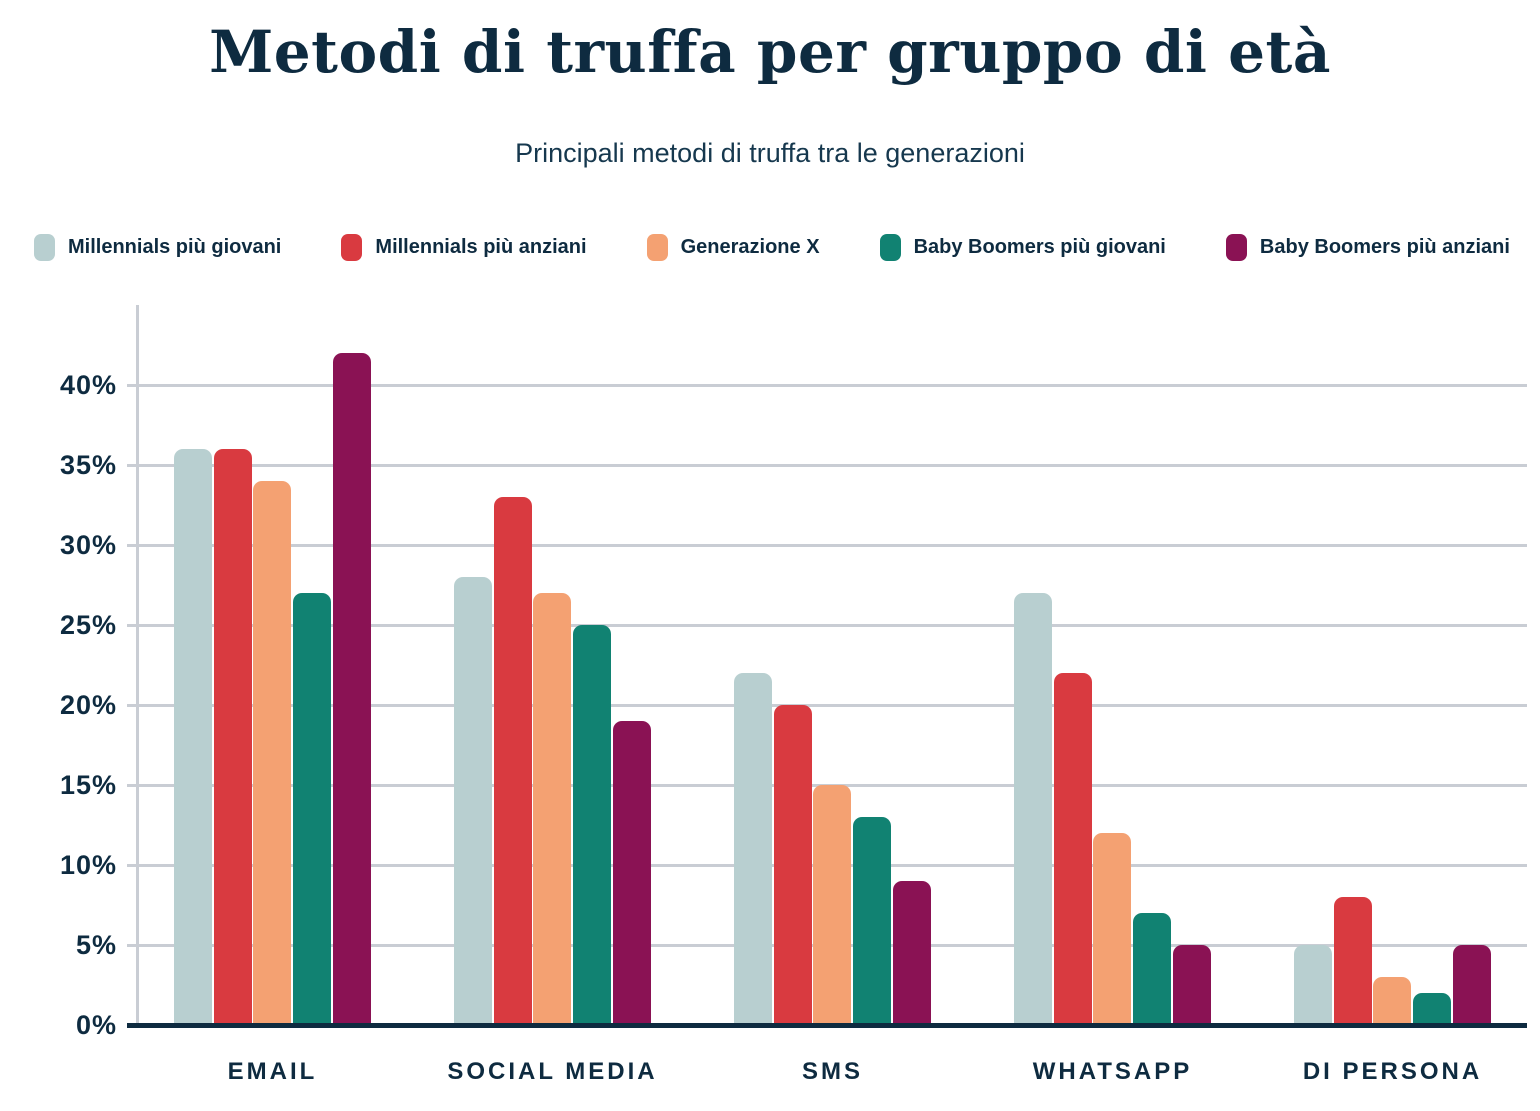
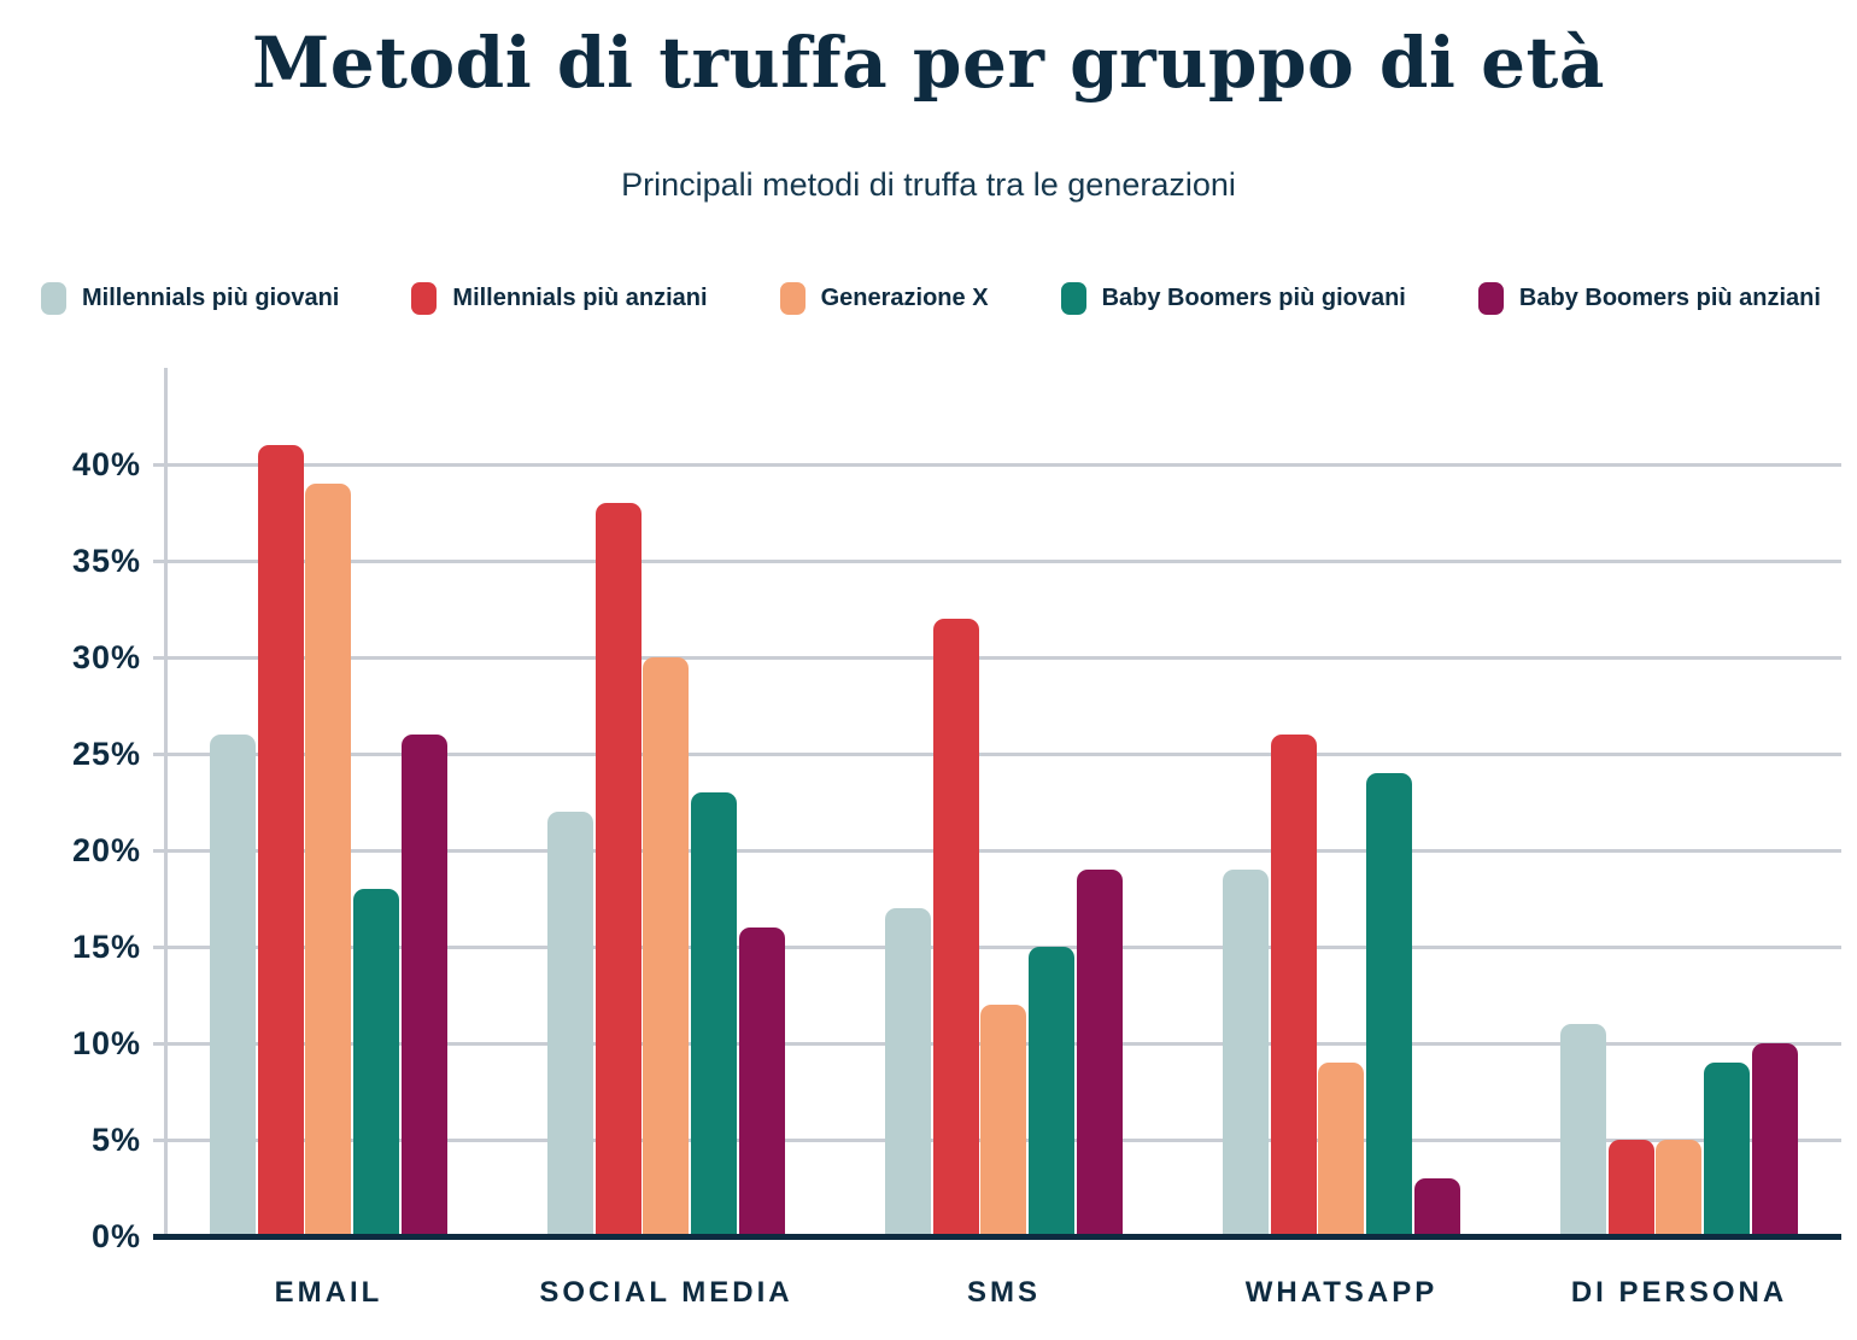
Millennials più giovani/EMAIL: 36% -> 26%
Millennials più anziani/EMAIL: 36% -> 41%
Generazione X/EMAIL: 34% -> 39%
Baby Boomers più giovani/EMAIL: 27% -> 18%
Baby Boomers più anziani/EMAIL: 42% -> 26%
Millennials più giovani/SOCIAL MEDIA: 28% -> 22%
Millennials più anziani/SOCIAL MEDIA: 33% -> 38%
Generazione X/SOCIAL MEDIA: 27% -> 30%
Baby Boomers più giovani/SOCIAL MEDIA: 25% -> 23%
Baby Boomers più anziani/SOCIAL MEDIA: 19% -> 16%
Millennials più giovani/SMS: 22% -> 17%
Millennials più anziani/SMS: 20% -> 32%
Generazione X/SMS: 15% -> 12%
Baby Boomers più giovani/SMS: 13% -> 15%
Baby Boomers più anziani/SMS: 9% -> 19%
Millennials più giovani/WHATSAPP: 27% -> 19%
Millennials più anziani/WHATSAPP: 22% -> 26%
Generazione X/WHATSAPP: 12% -> 9%
Baby Boomers più giovani/WHATSAPP: 7% -> 24%
Baby Boomers più anziani/WHATSAPP: 5% -> 3%
Millennials più giovani/DI PERSONA: 5% -> 11%
Millennials più anziani/DI PERSONA: 8% -> 5%
Generazione X/DI PERSONA: 3% -> 5%
Baby Boomers più giovani/DI PERSONA: 2% -> 9%
Baby Boomers più anziani/DI PERSONA: 5% -> 10%
